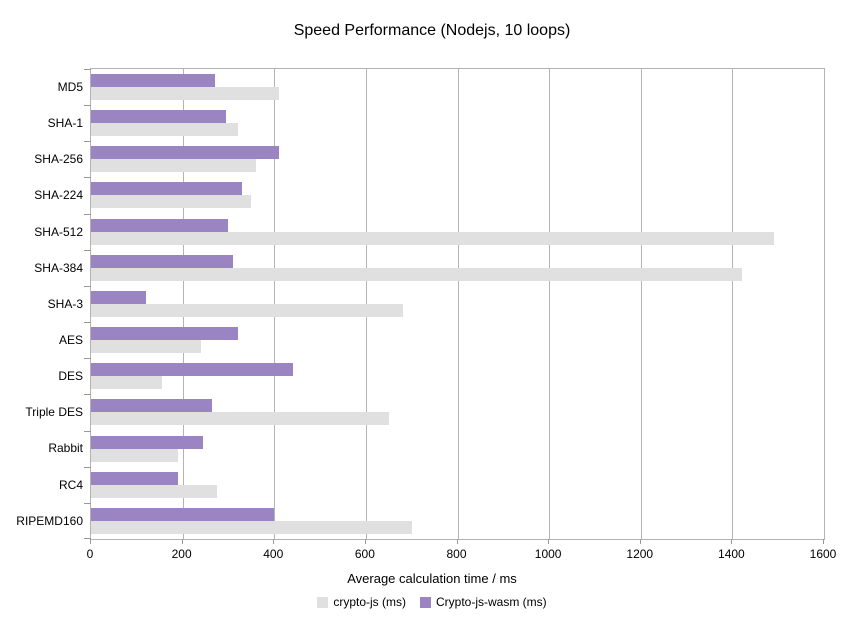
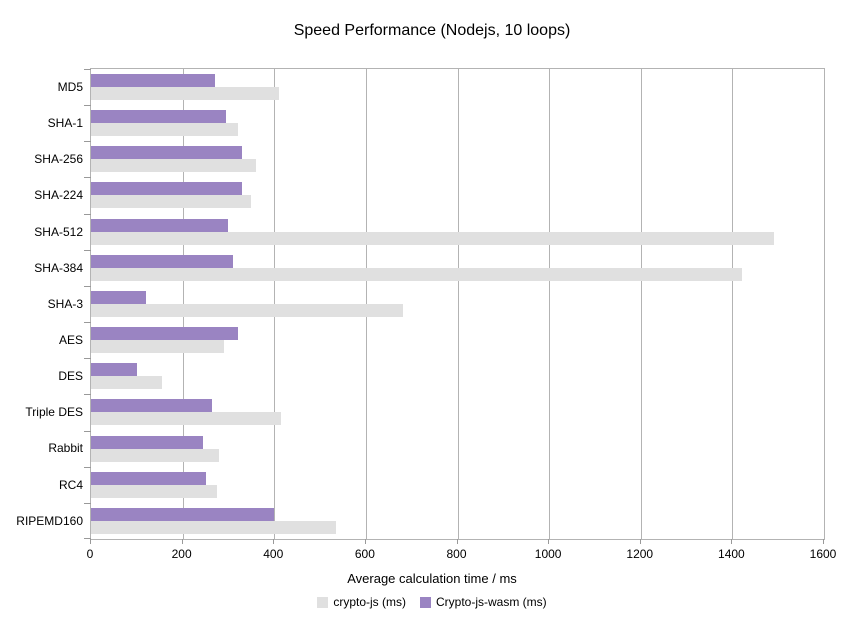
Crypto-js-wasm (ms)/SHA-256: 410 -> 330
crypto-js (ms)/AES: 240 -> 290
Crypto-js-wasm (ms)/DES: 440 -> 100
crypto-js (ms)/Triple DES: 650 -> 420
crypto-js (ms)/Rabbit: 190 -> 280
Crypto-js-wasm (ms)/RC4: 190 -> 250
crypto-js (ms)/RIPEMD160: 700 -> 540
